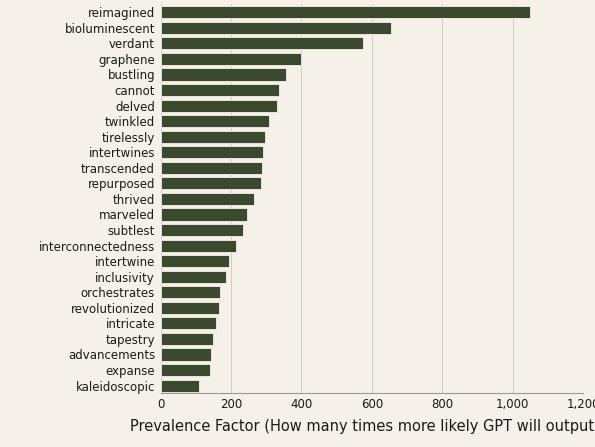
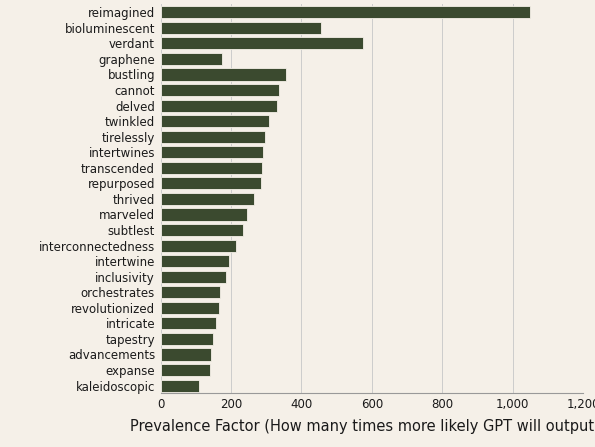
bioluminescent: 655 -> 455
graphene: 400 -> 175
